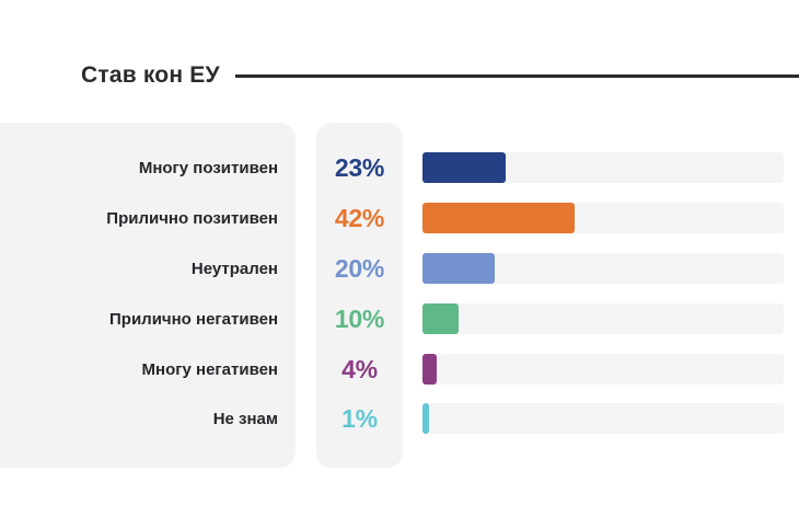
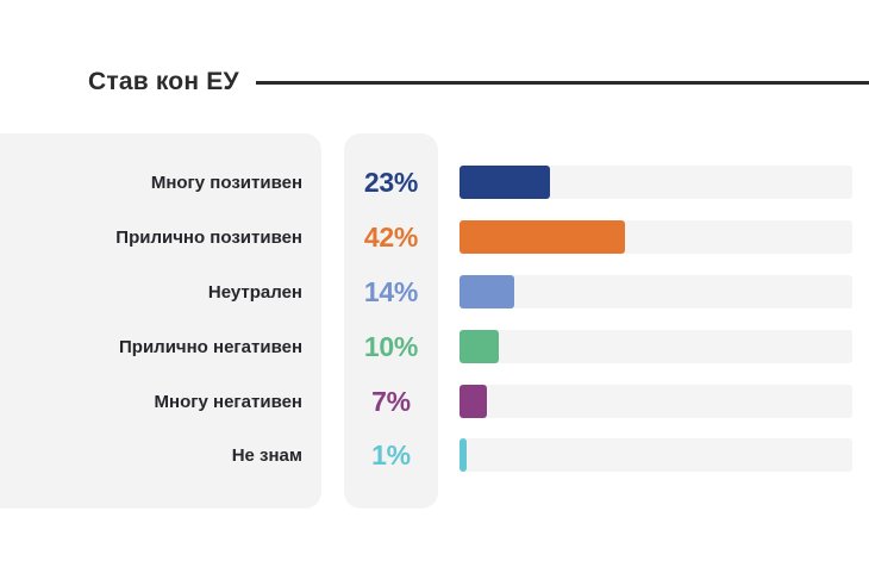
Неутрален: 20% -> 14%
Многу негативен: 4% -> 7%
